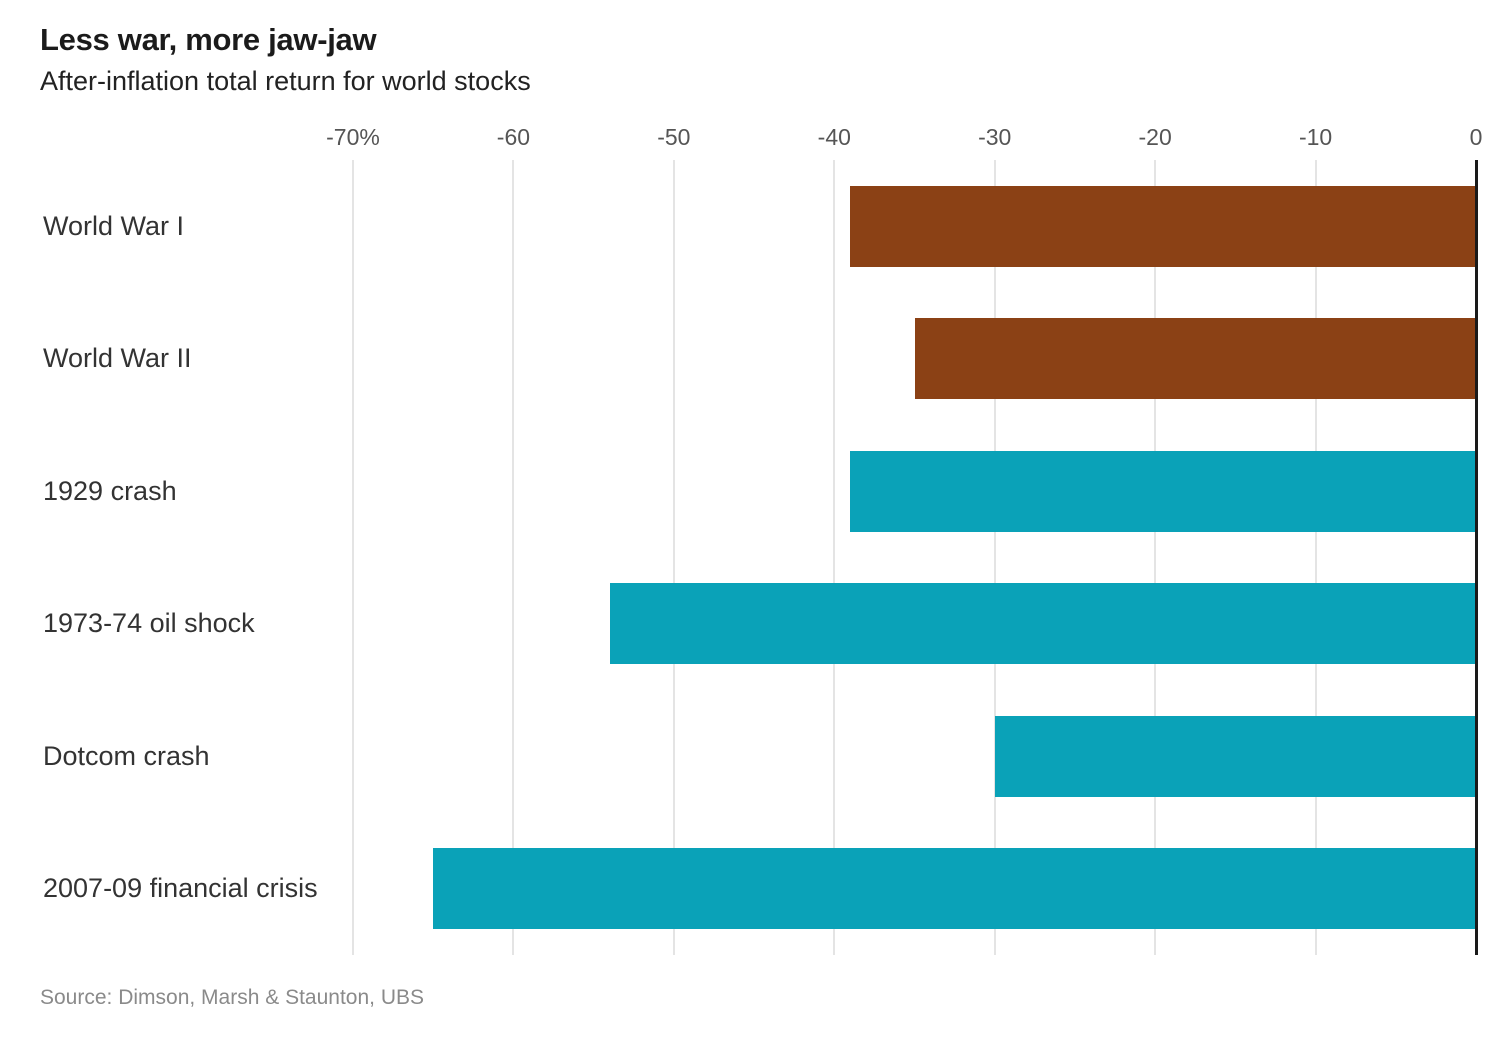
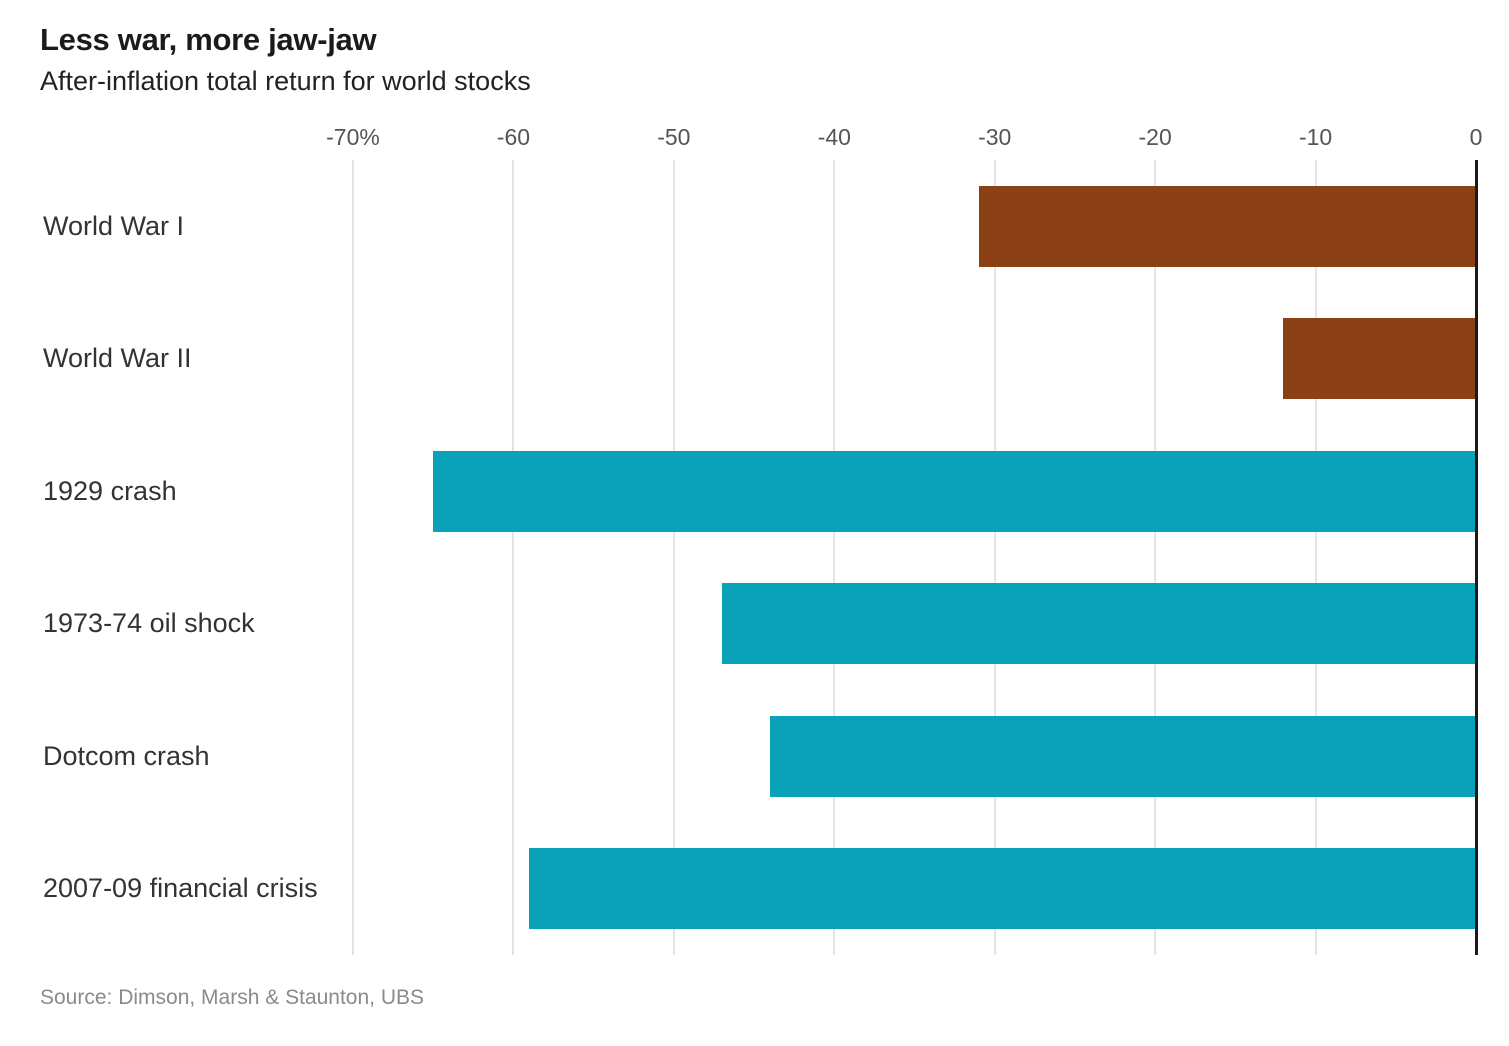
World War I: -39 -> -31
World War II: -35 -> -12
1929 crash: -39 -> -65
1973-74 oil shock: -54 -> -47
Dotcom crash: -30 -> -44
2007-09 financial crisis: -65 -> -59
